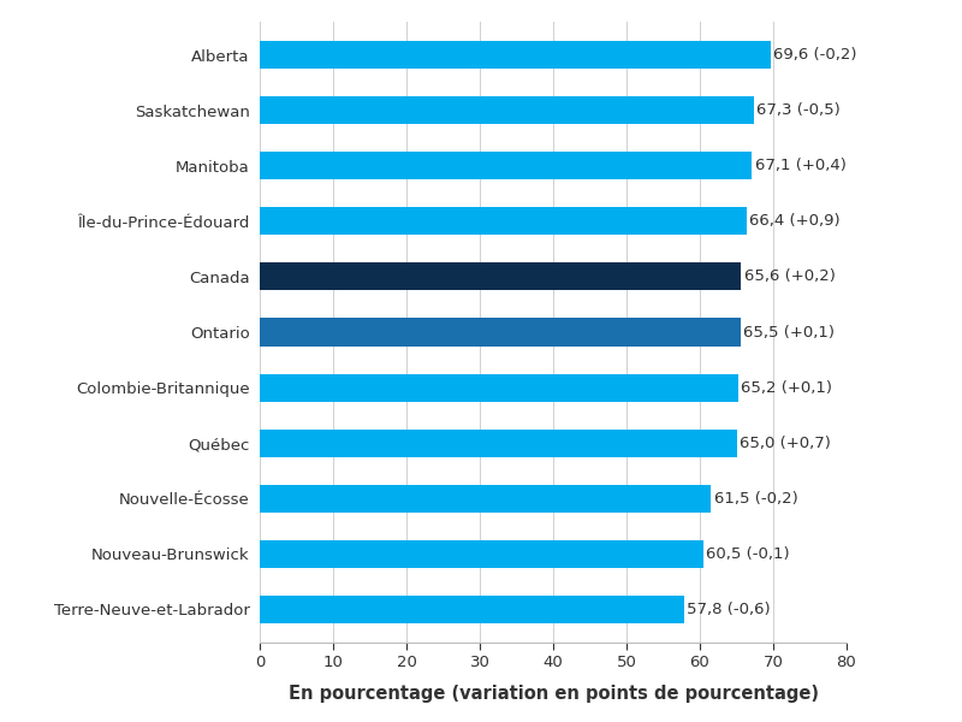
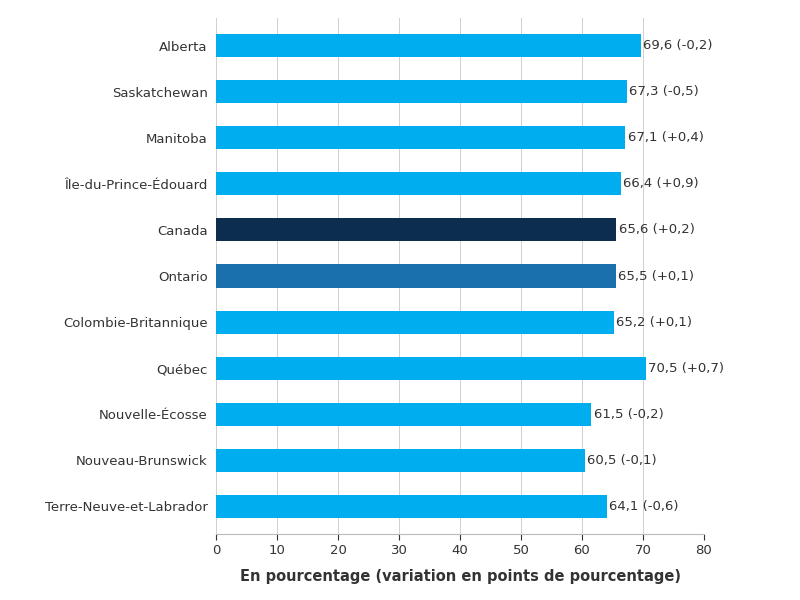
Québec: 65,0 -> 70,5
Terre-Neuve-et-Labrador: 57,8 -> 64,1
